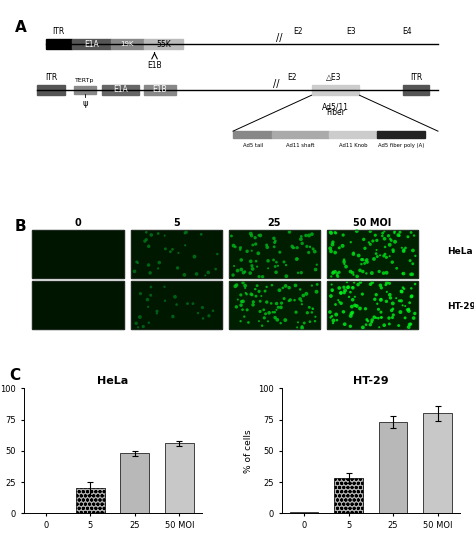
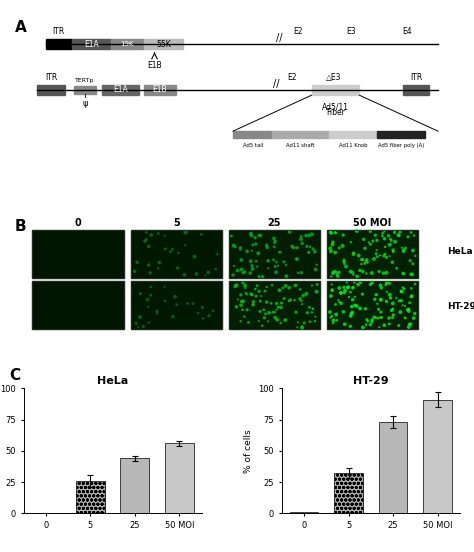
HeLa/5: 20 -> 26
HeLa/25: 48 -> 44
HT-29/5: 28 -> 32
HT-29/50 MOI: 80 -> 91
